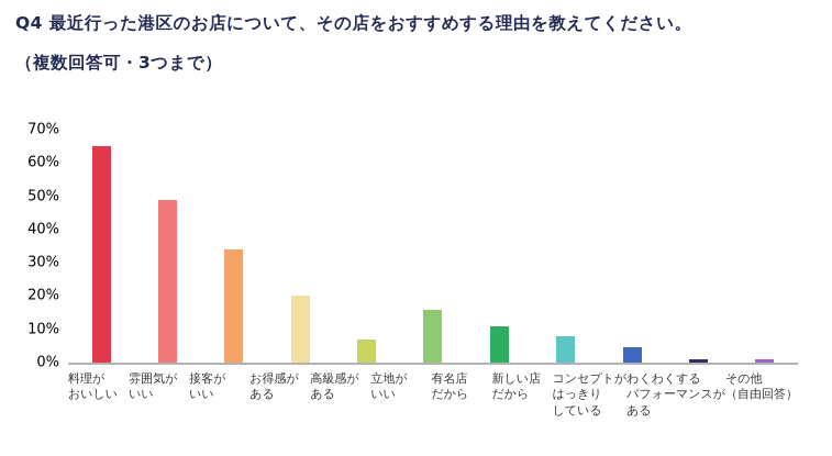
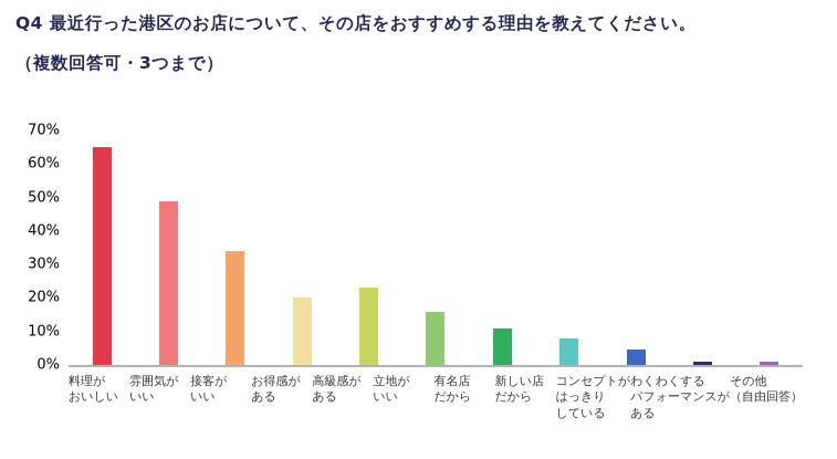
高級感が ある: 7% -> 23%
